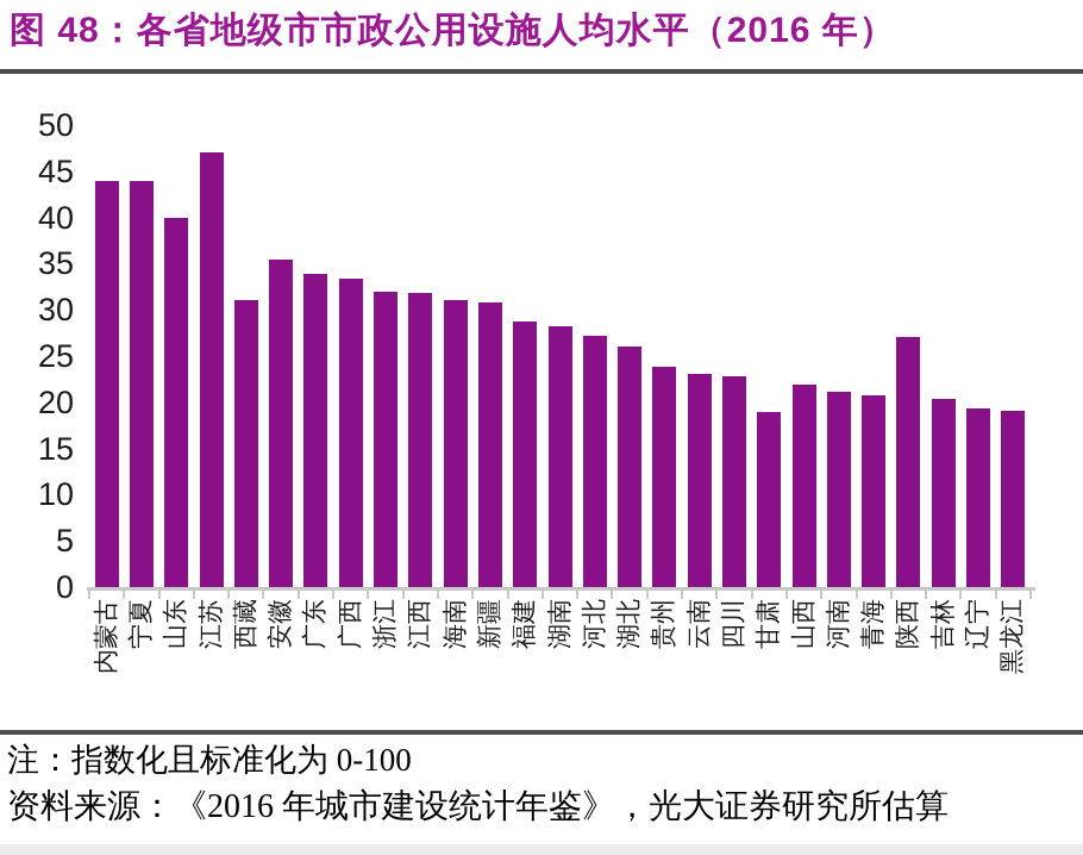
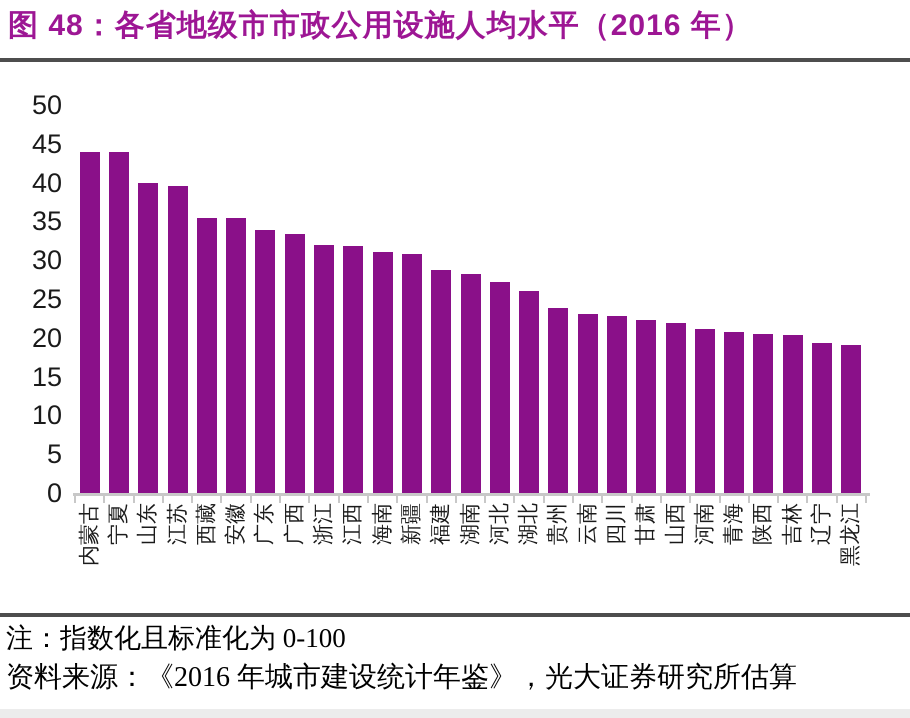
江苏: 47 -> 40
西藏: 31 -> 36
甘肃: 19 -> 22
陕西: 27 -> 20
